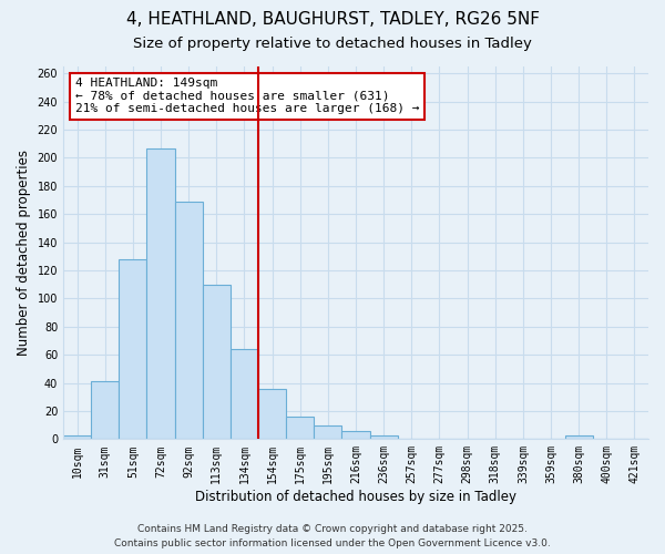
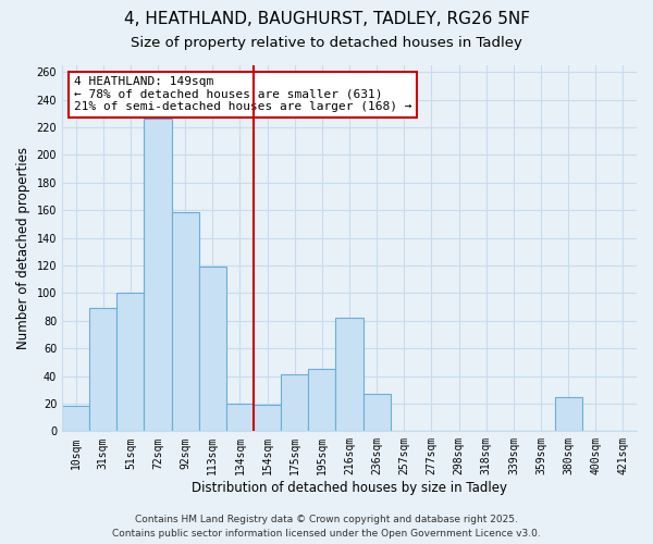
10sqm: 3 -> 18
31sqm: 41 -> 89
51sqm: 128 -> 100
72sqm: 207 -> 226
92sqm: 169 -> 159
113sqm: 110 -> 119
134sqm: 64 -> 20
154sqm: 36 -> 19
175sqm: 16 -> 41
195sqm: 10 -> 45
216sqm: 6 -> 82
236sqm: 3 -> 27
380sqm: 3 -> 25
